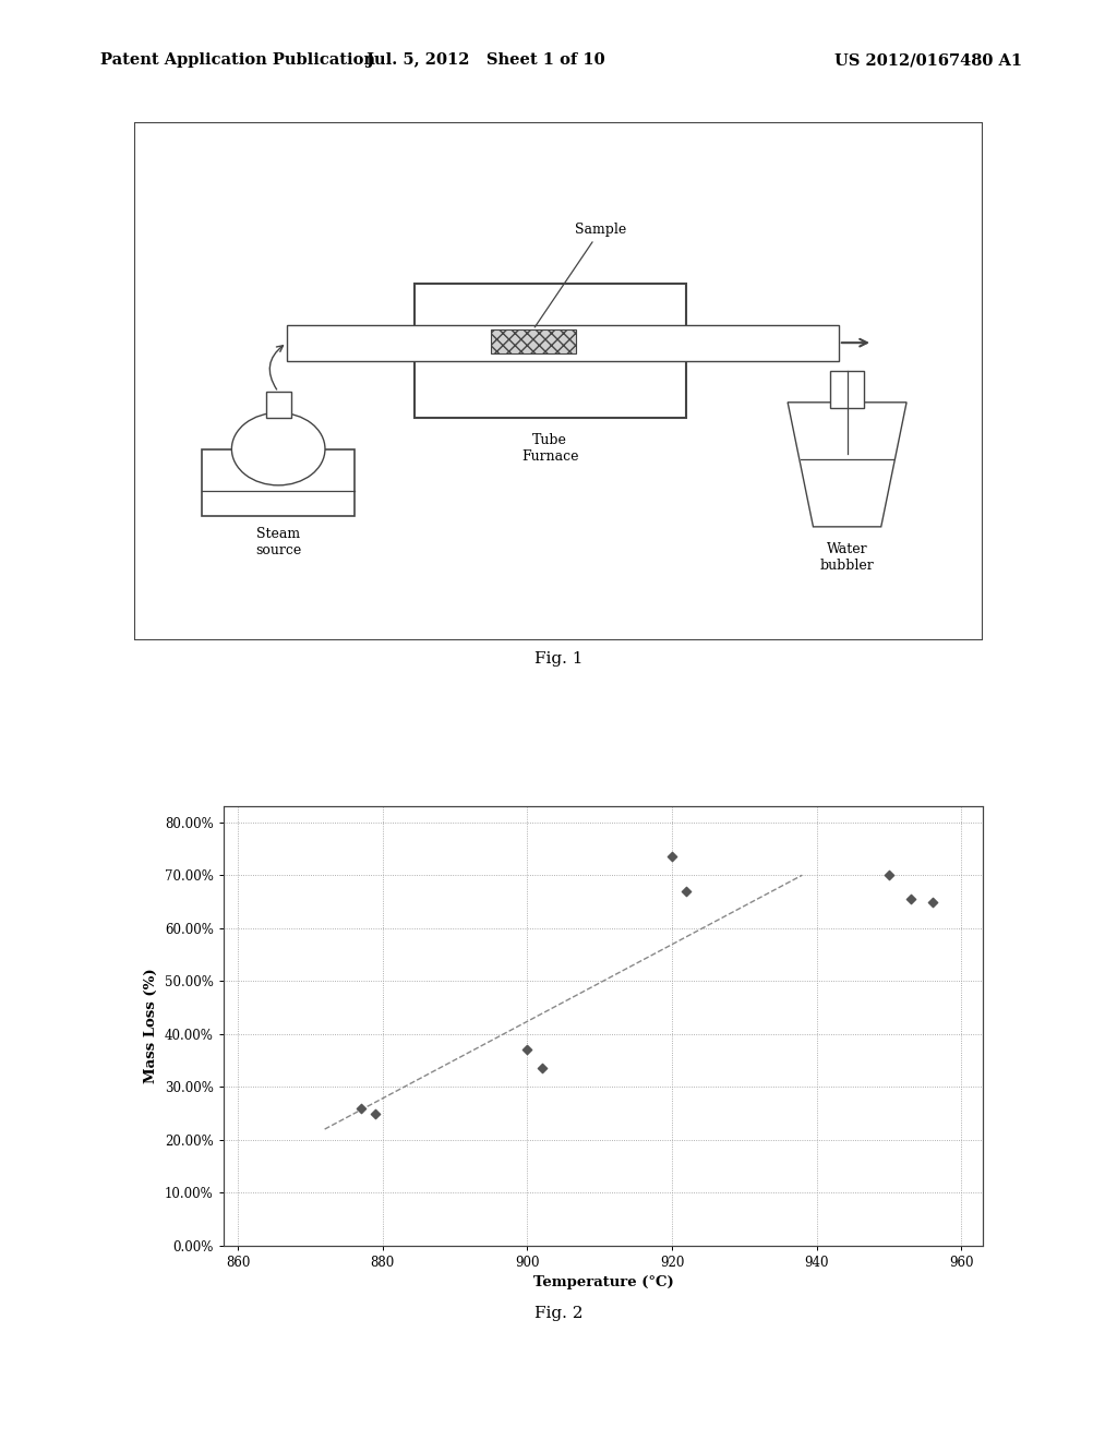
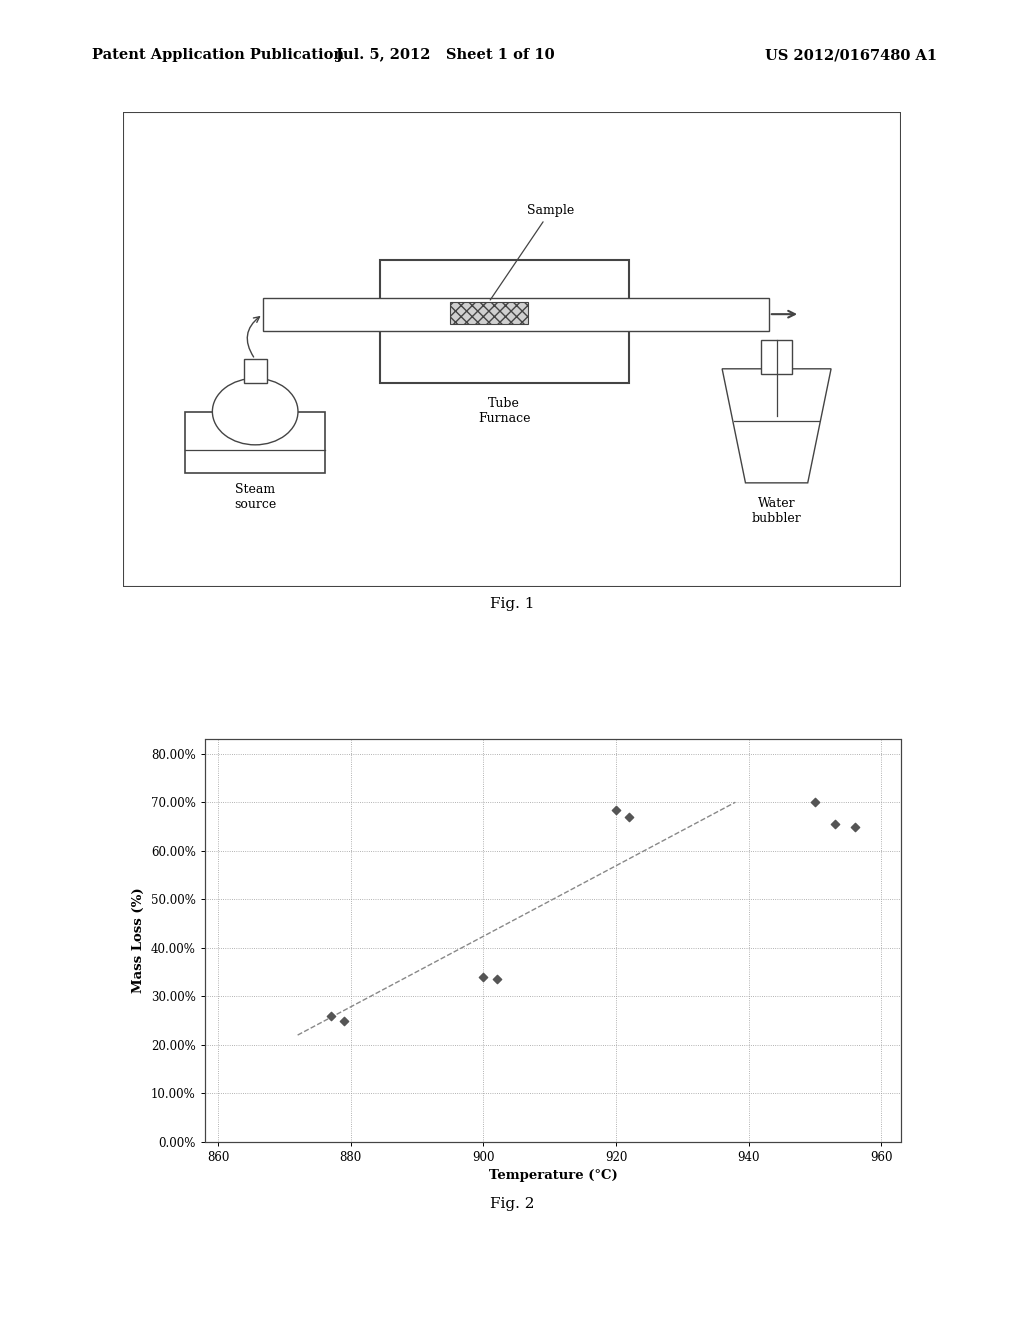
900: 37.0% -> 34.0%
920: 73.5% -> 68.5%
